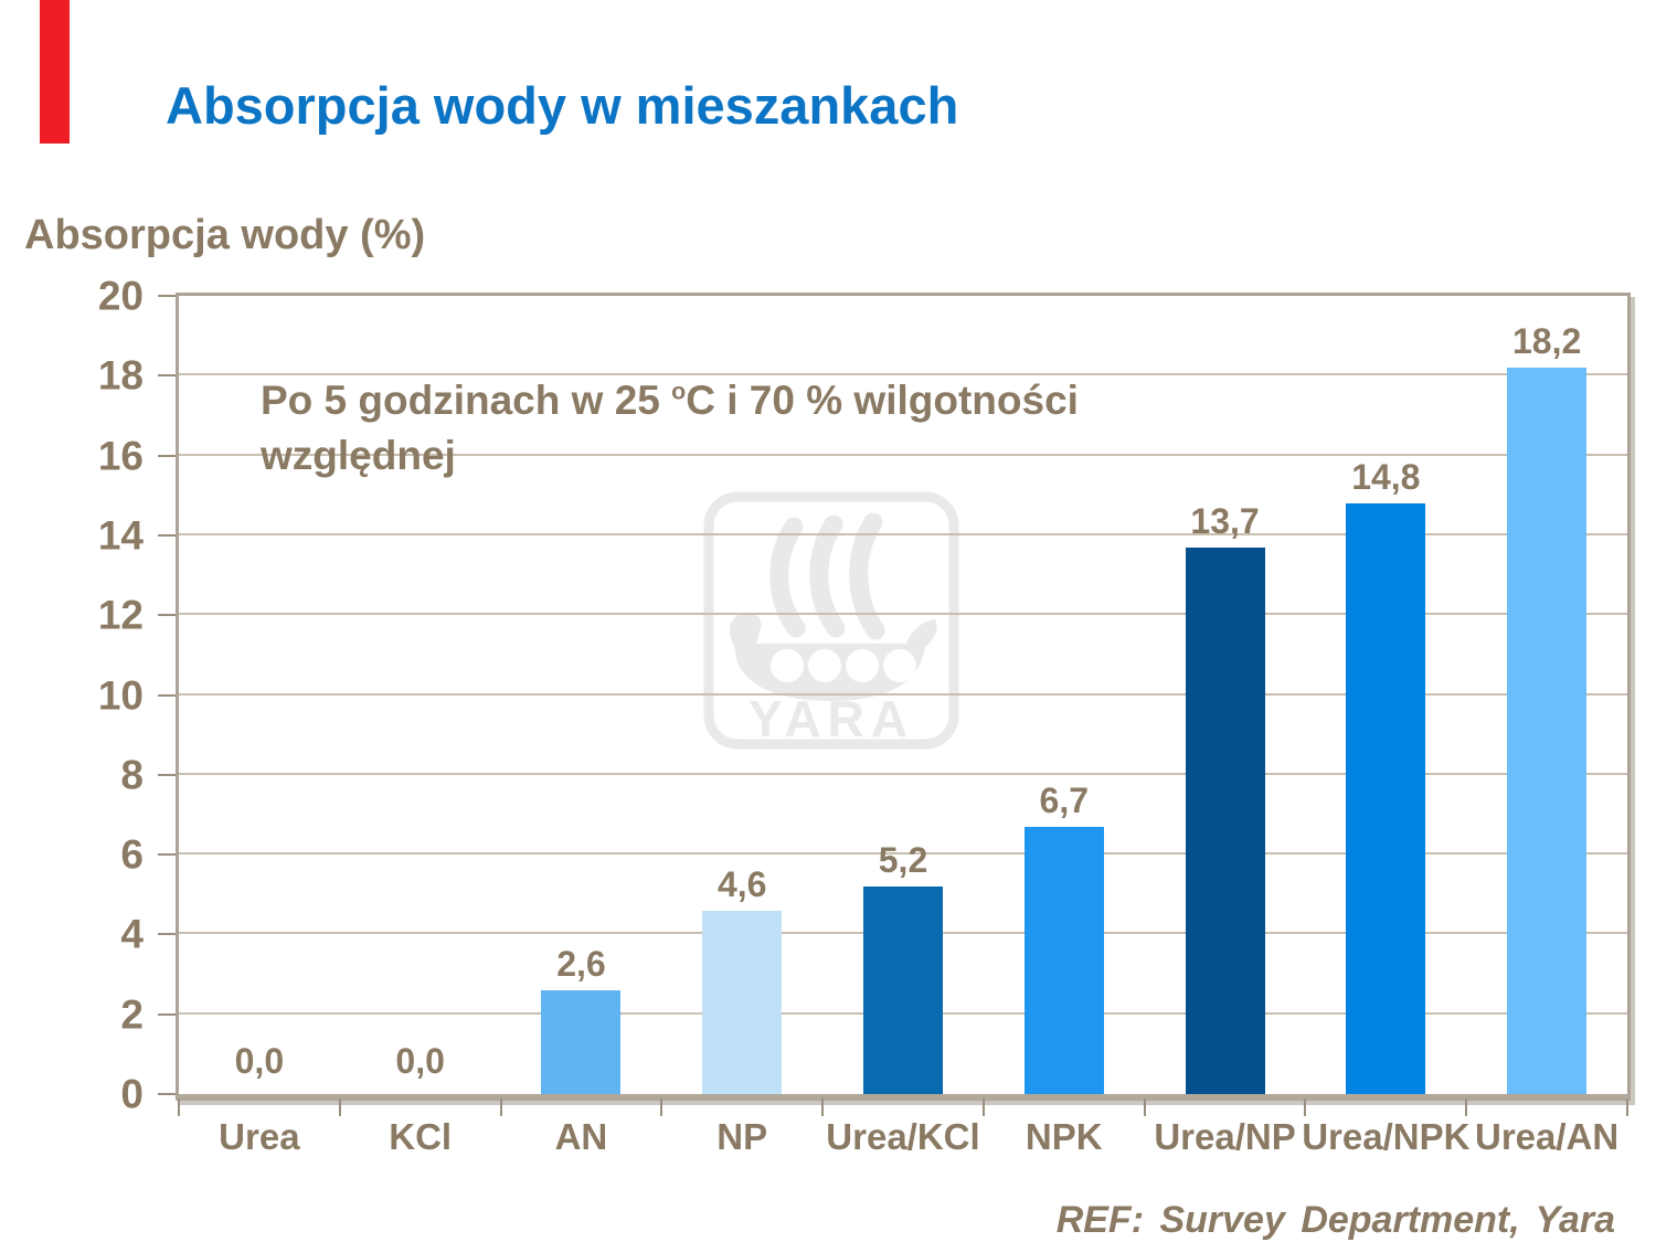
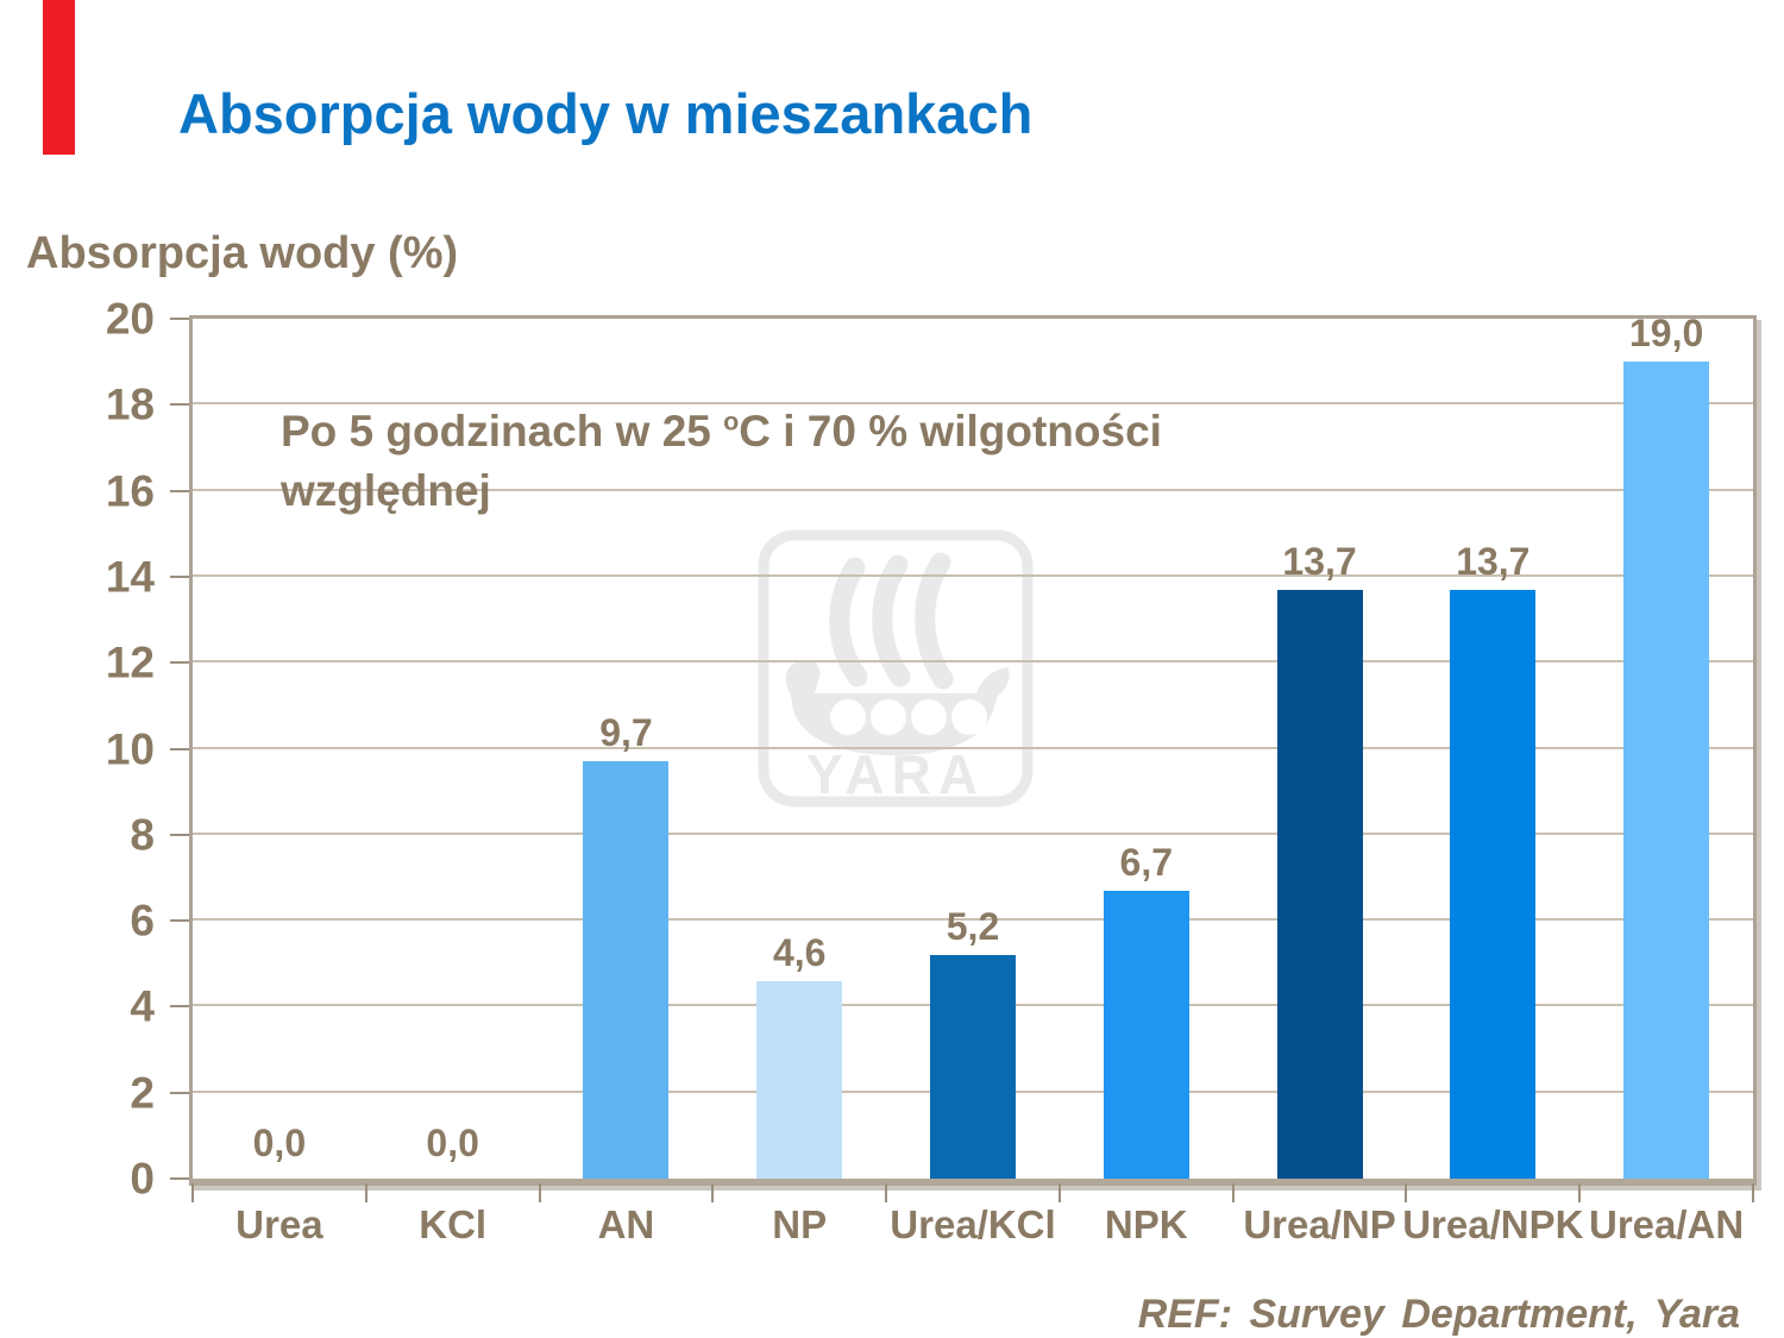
AN: 2,6 -> 9,7
Urea/NPK: 14,8 -> 13,7
Urea/AN: 18,2 -> 19,0
